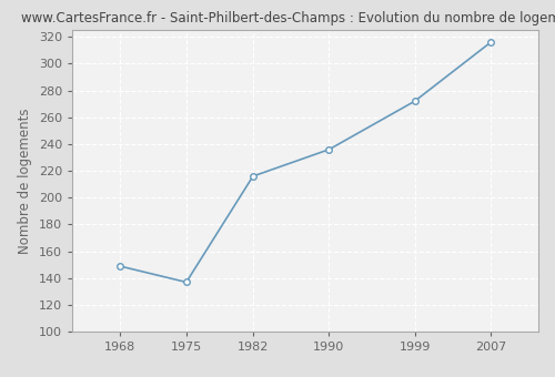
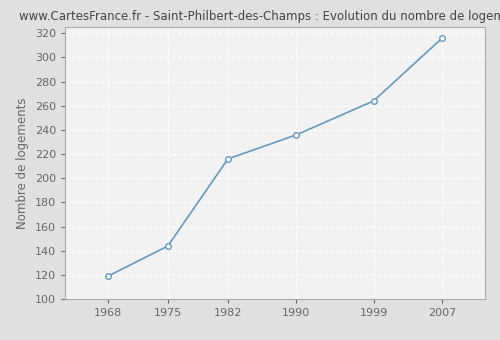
1968: 149 -> 119
1975: 137 -> 144
1999: 272 -> 264
